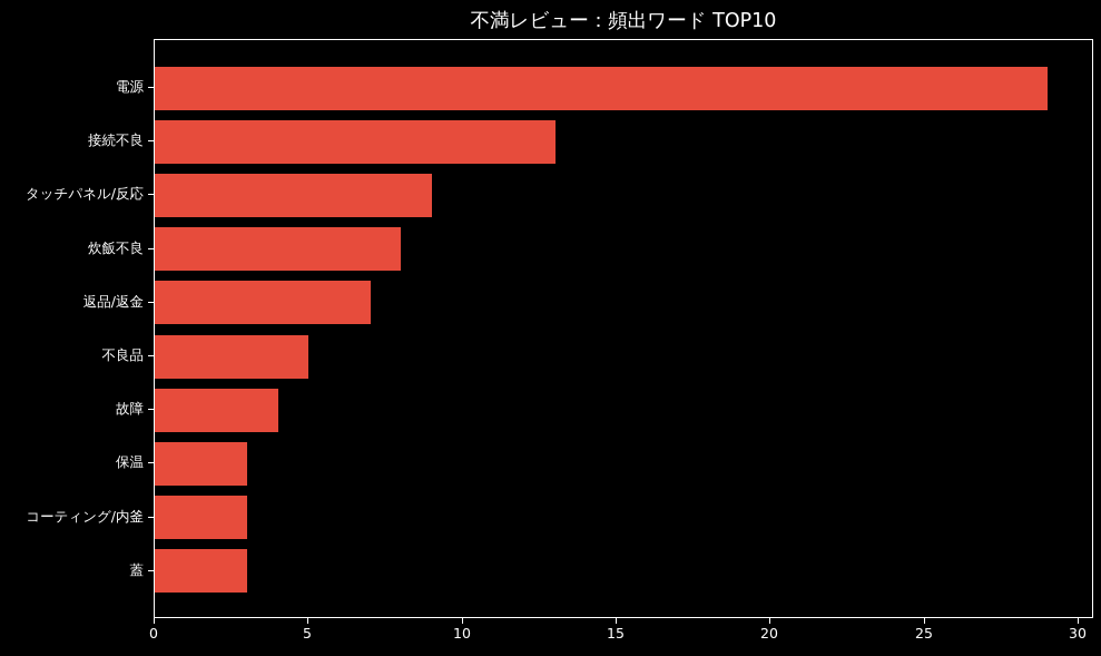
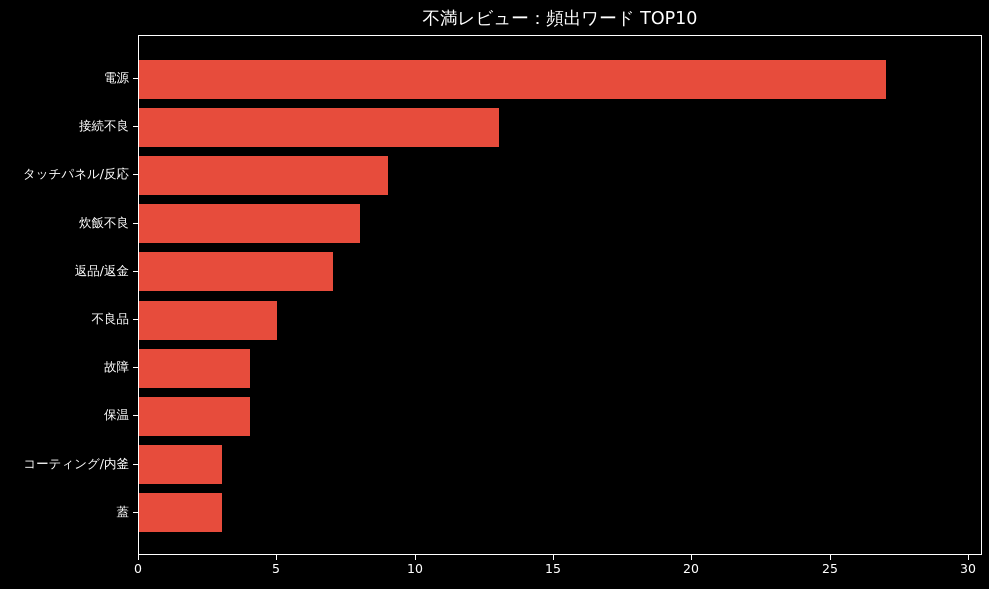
電源: 29 -> 27
保温: 3 -> 4
